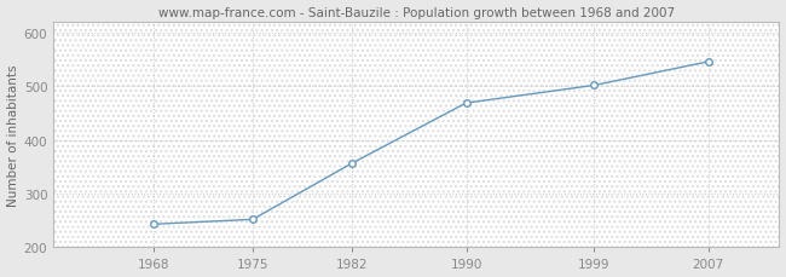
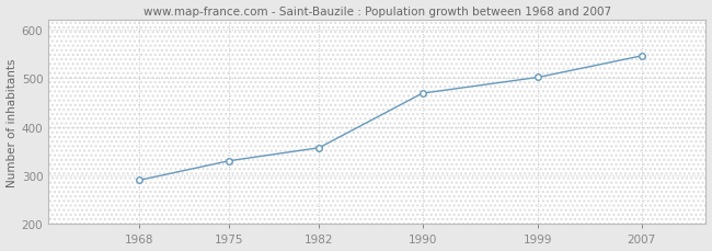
1968: 243 -> 290
1975: 252 -> 330
